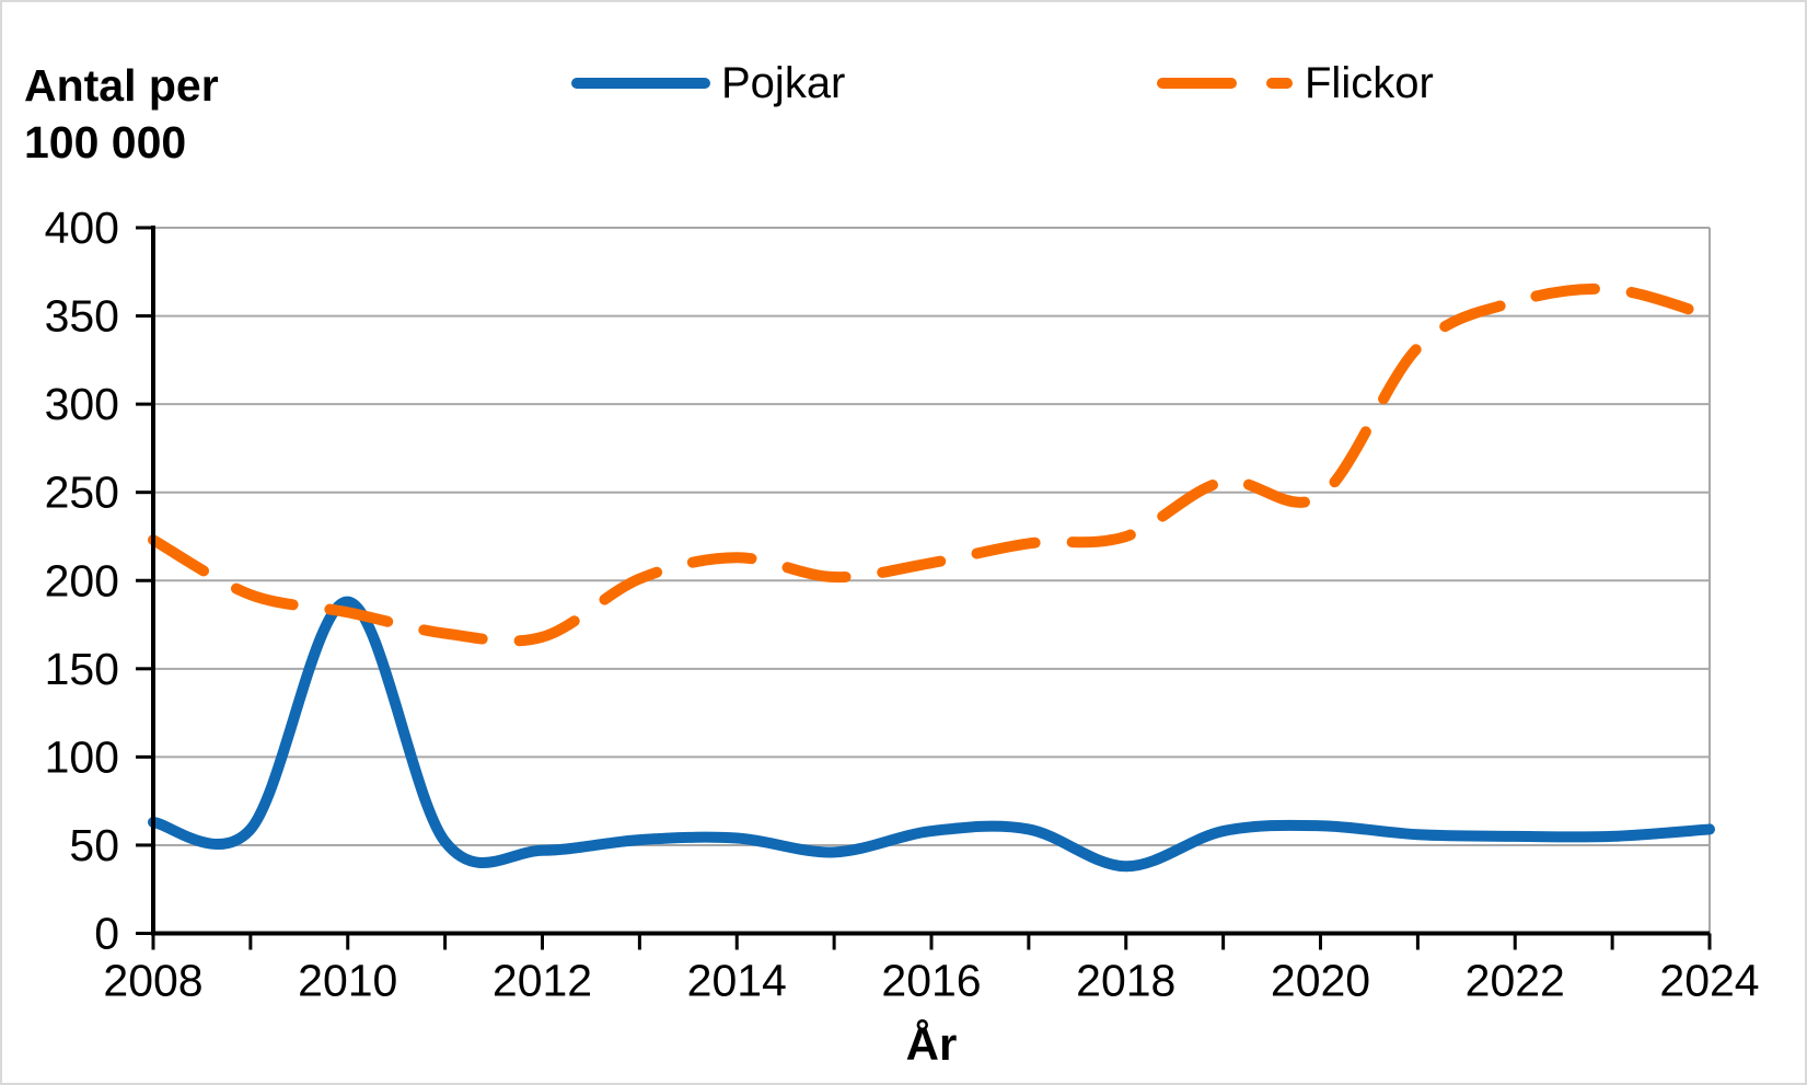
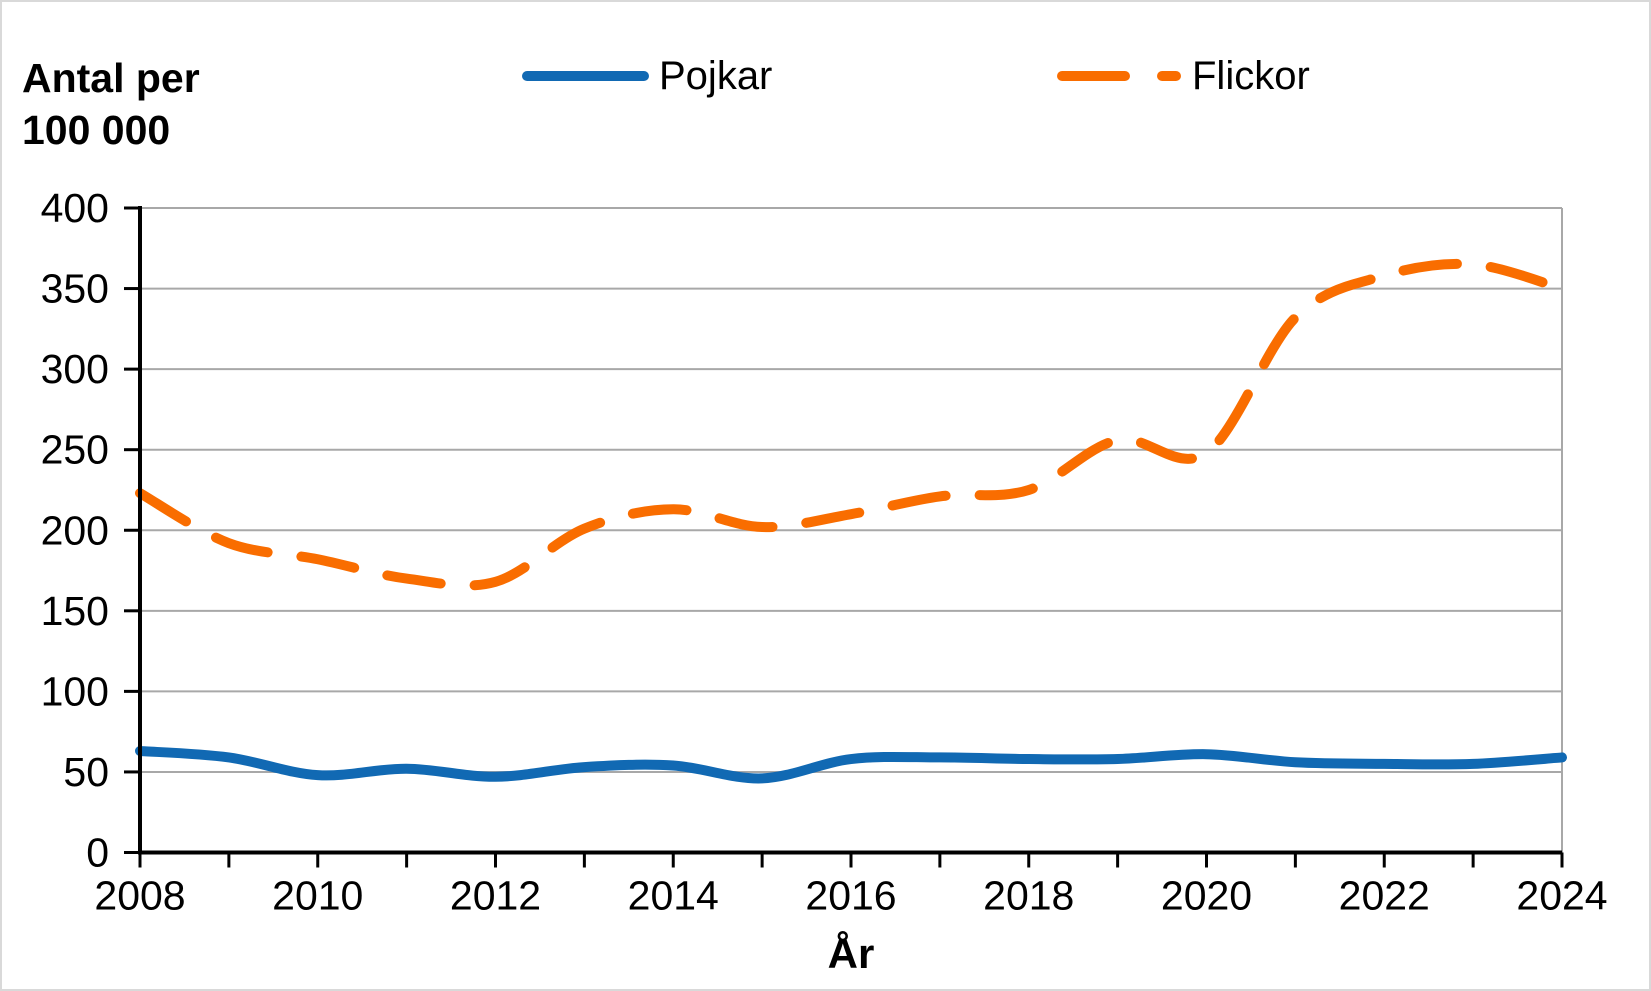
Pojkar/2010: 188 -> 48
Pojkar/2018: 38 -> 58
